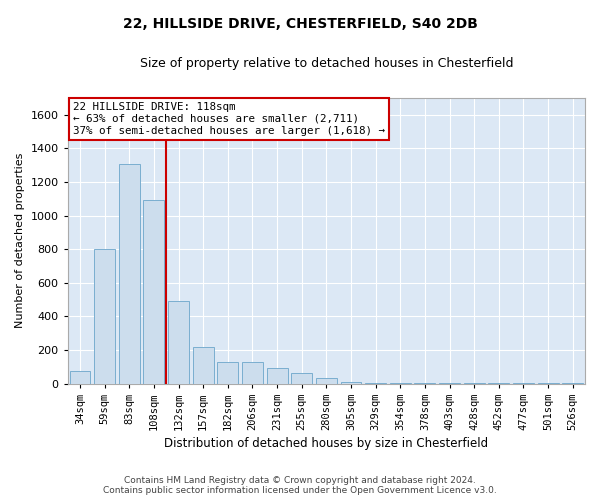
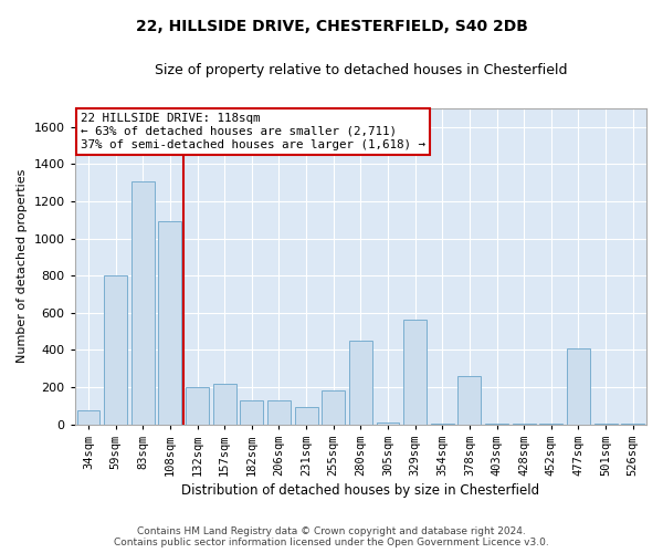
132sqm: 490 -> 200
255sqm: 60 -> 180
280sqm: 30 -> 450
329sqm: 0 -> 560
378sqm: 0 -> 260
477sqm: 0 -> 410
